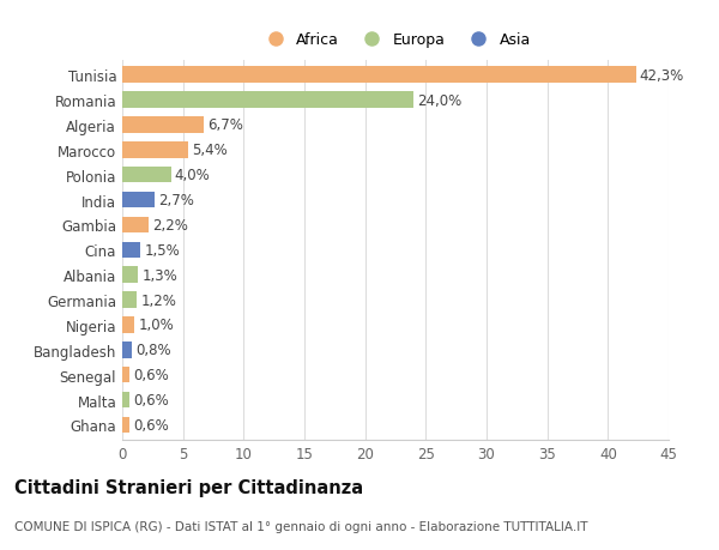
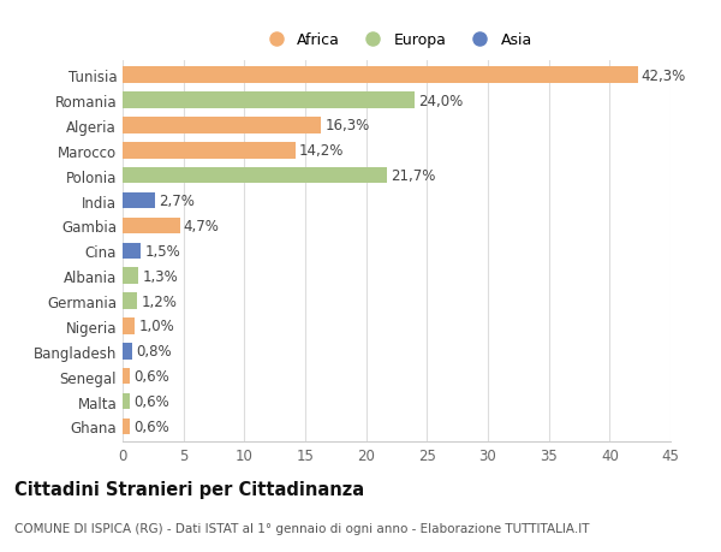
Algeria: 6,7% -> 16,3%
Marocco: 5,4% -> 14,2%
Polonia: 4,0% -> 21,7%
Gambia: 2,2% -> 4,7%
